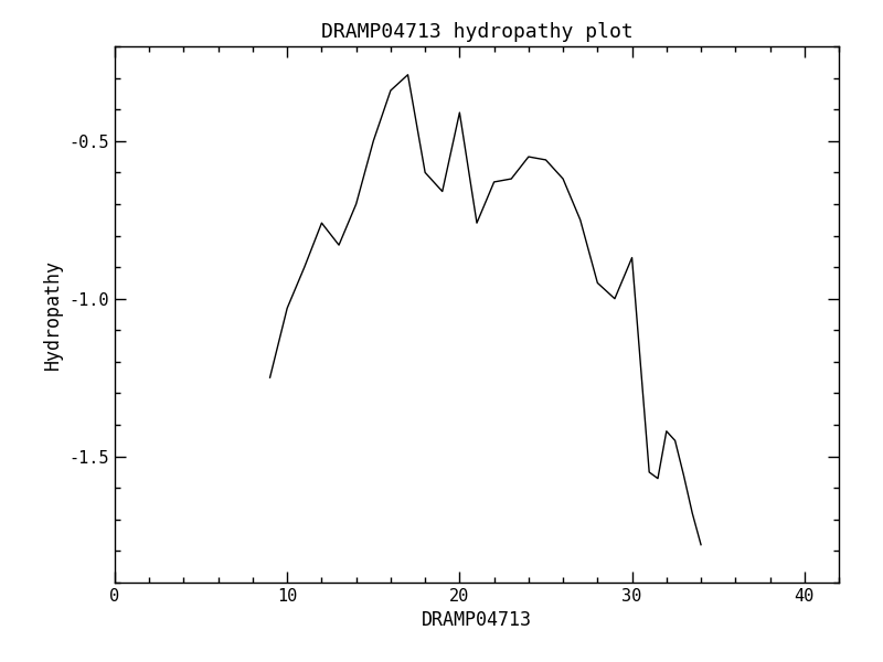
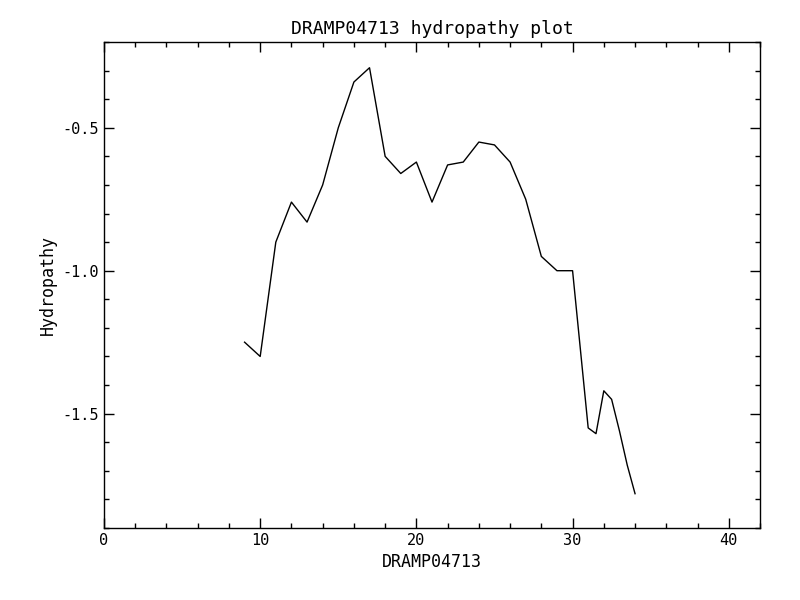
10: -1.03 -> -1.30
20: -0.41 -> -0.62
30: -0.87 -> -1.00
